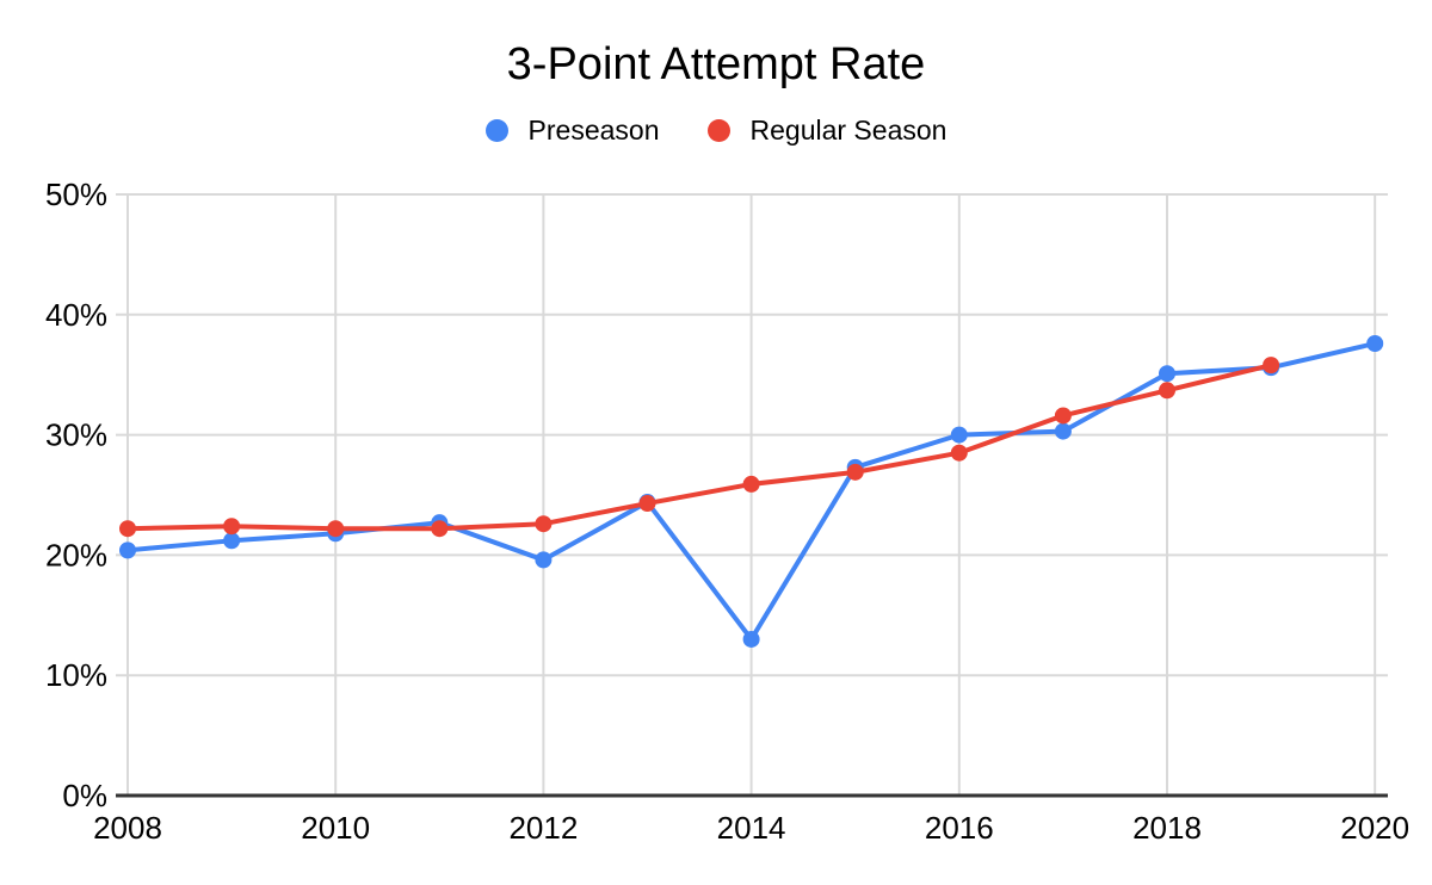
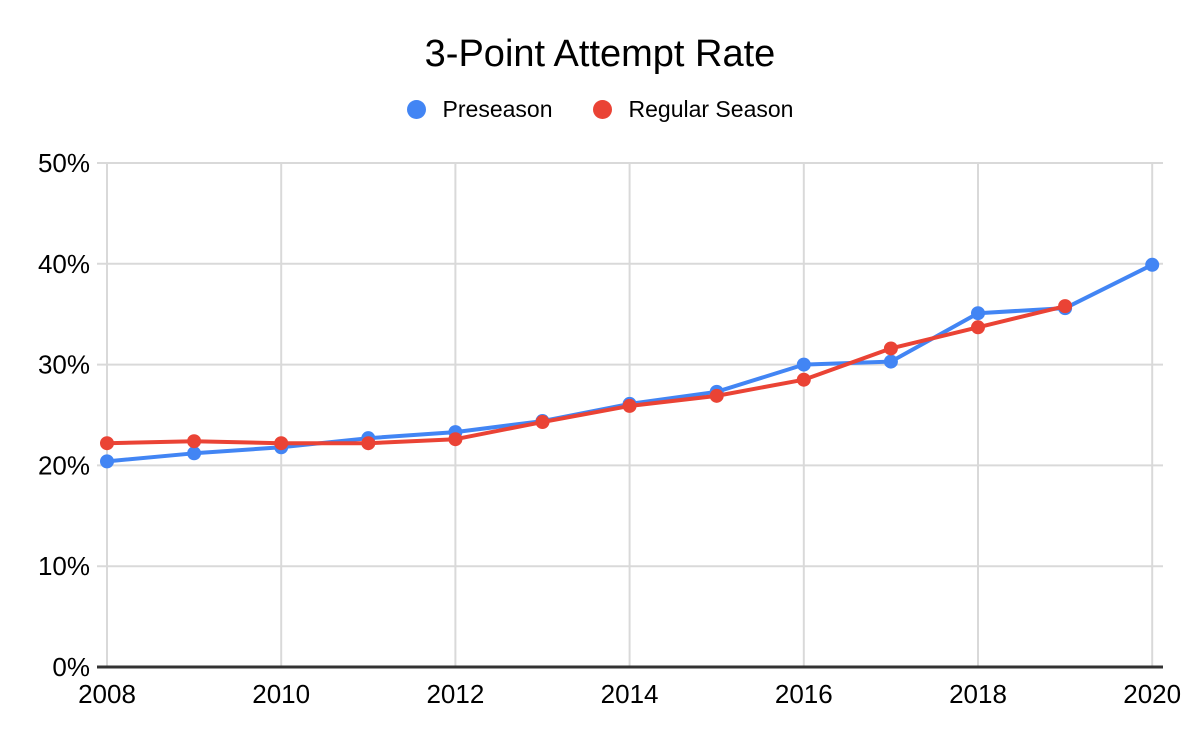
Preseason/2012: 19.6% -> 23.3%
Preseason/2014: 13.0% -> 26.1%
Preseason/2020: 37.6% -> 39.9%
